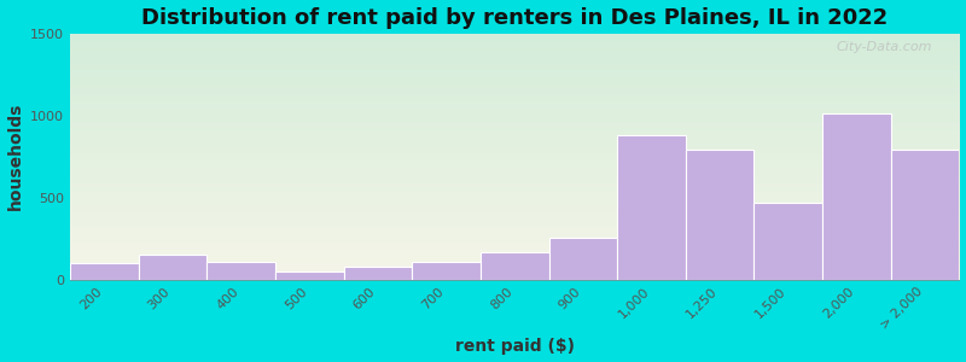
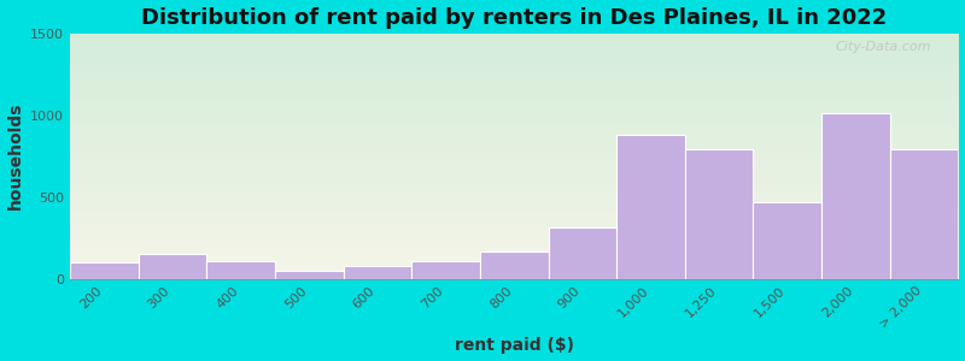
900: 260 -> 310
